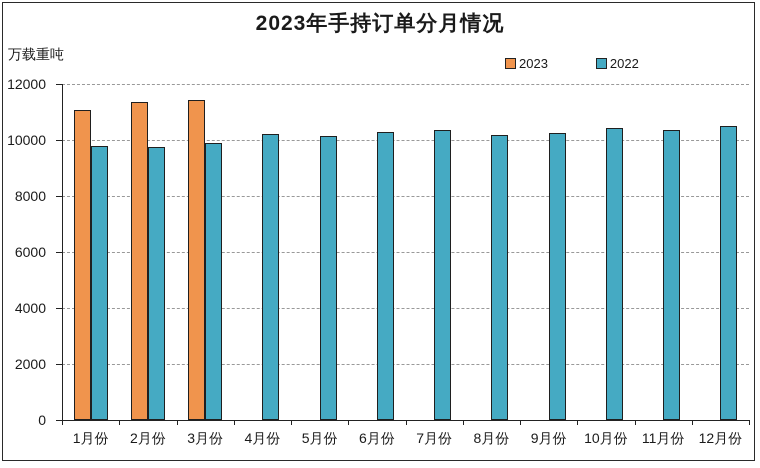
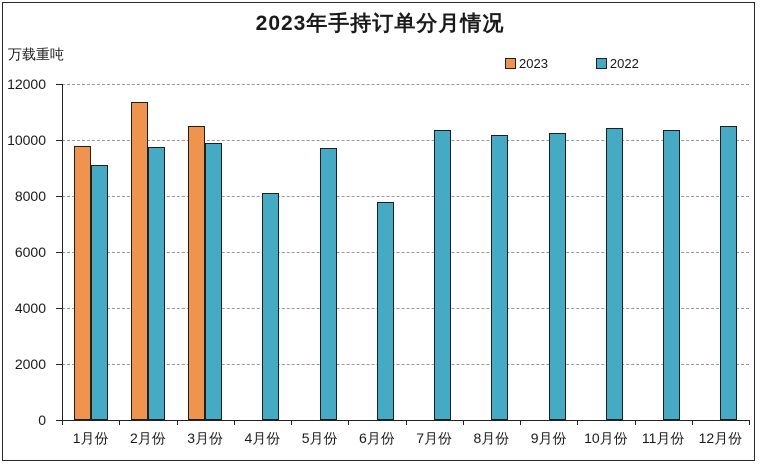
2023/1月份: 11100 -> 9800
2022/1月份: 9800 -> 9100
2023/3月份: 11400 -> 10500
2022/4月份: 10200 -> 8100
2022/5月份: 10200 -> 9700
2022/6月份: 10300 -> 7800
